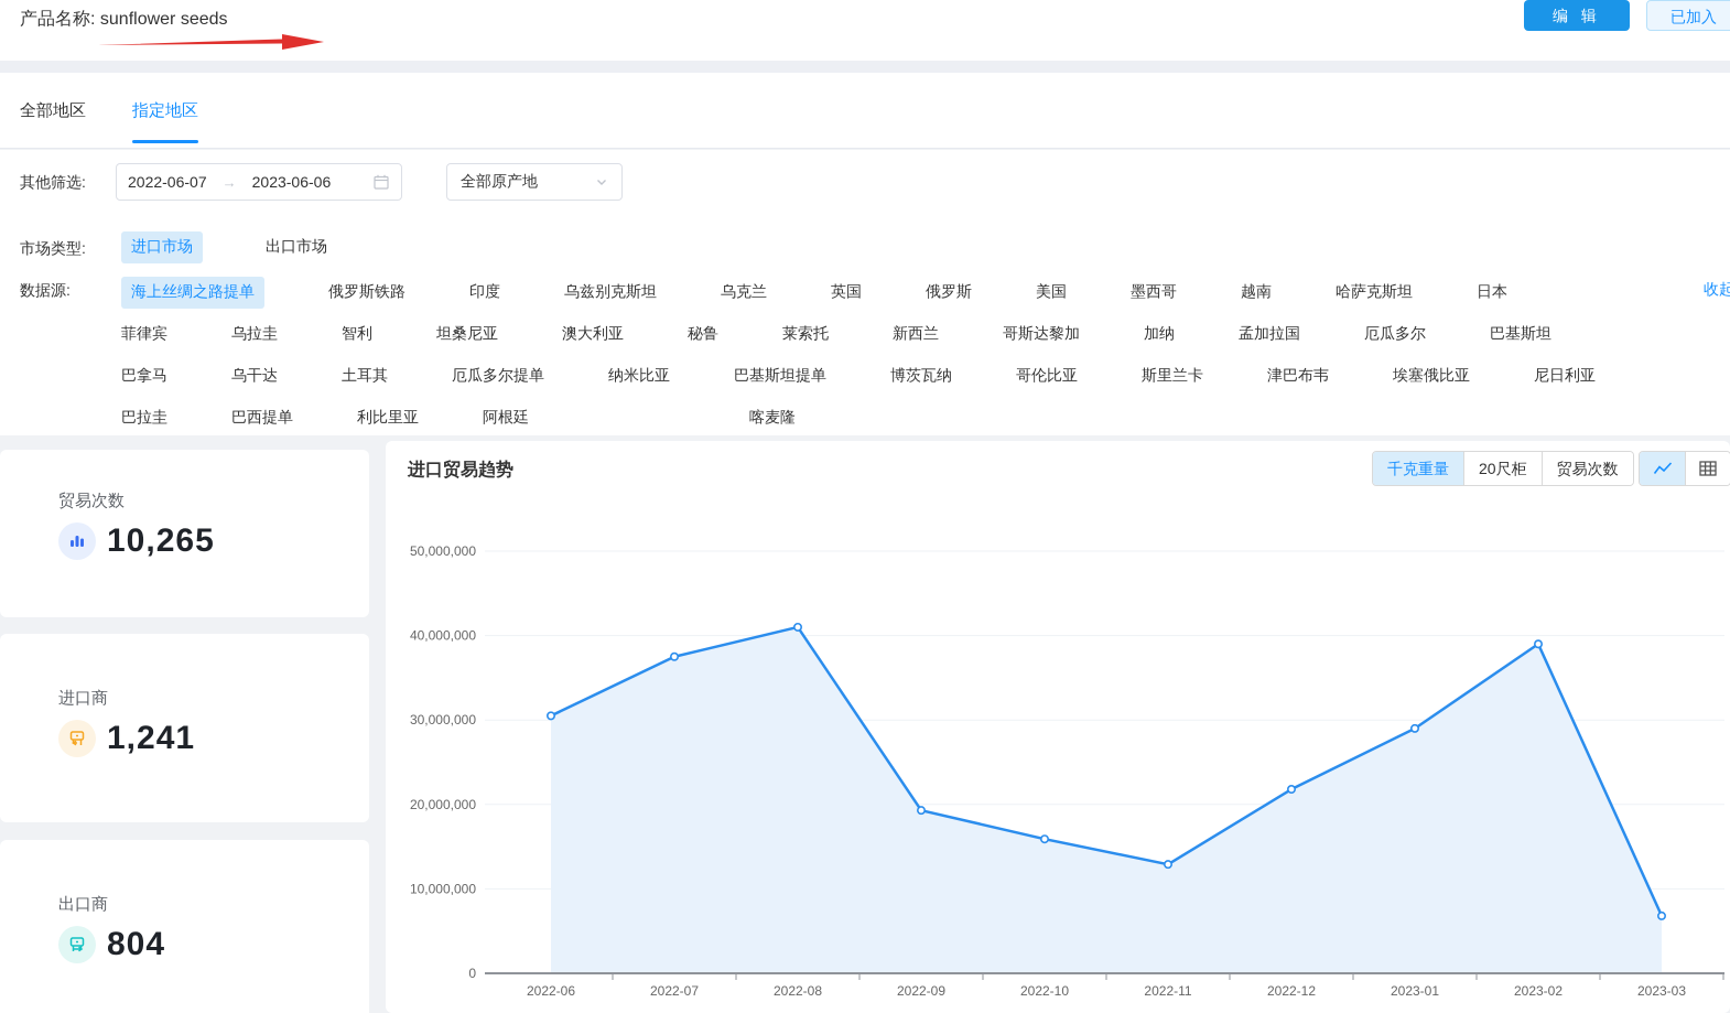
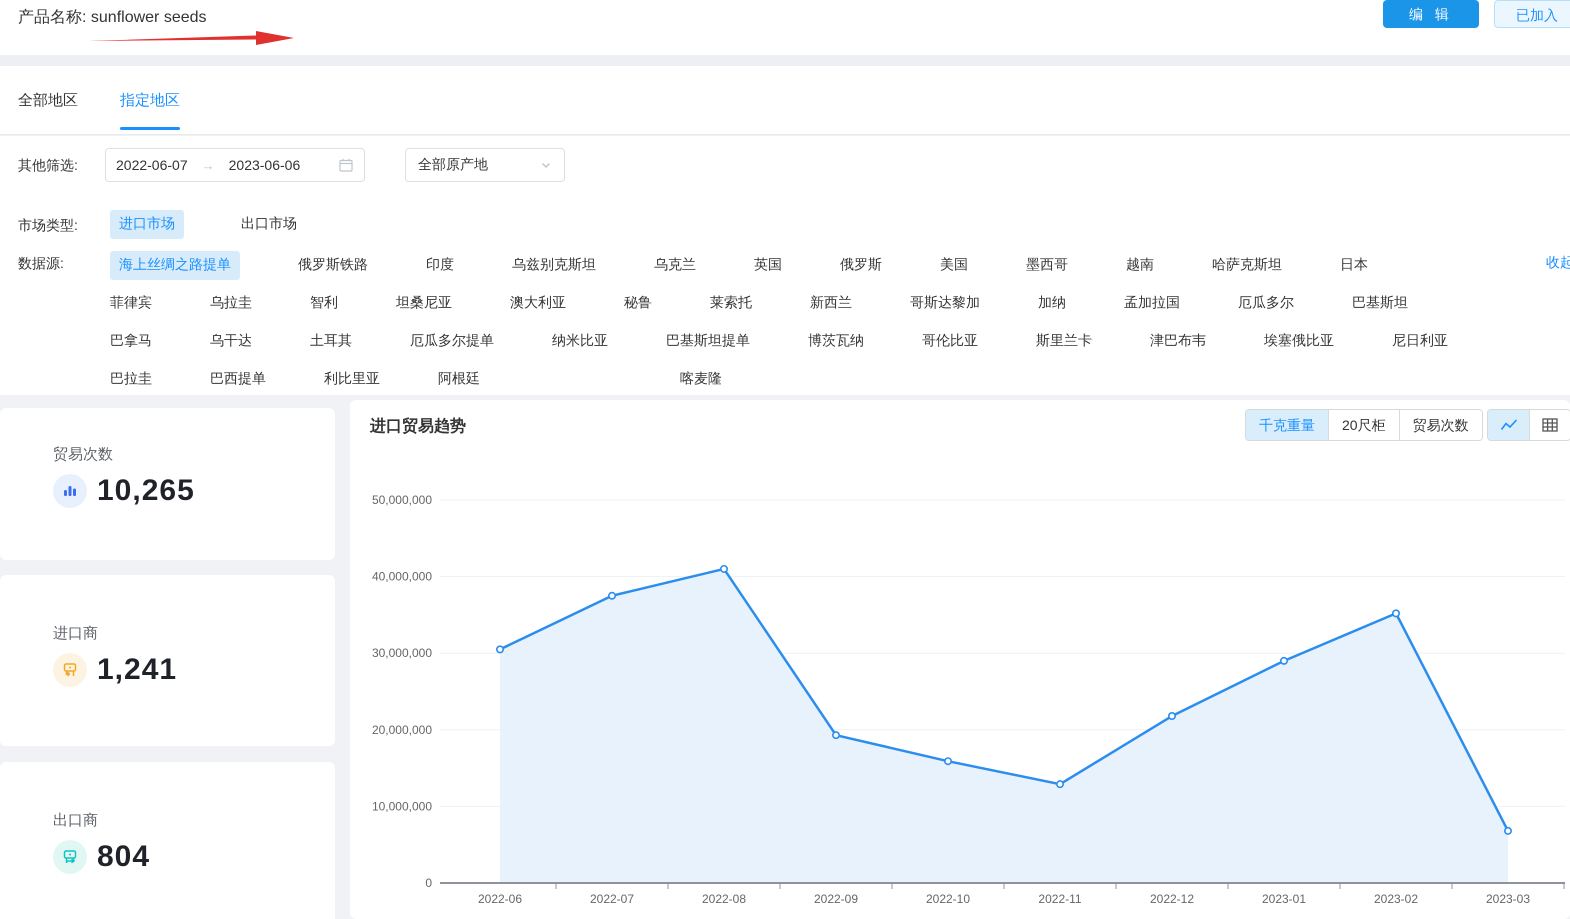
2023-02: 39000000 -> 35000000
